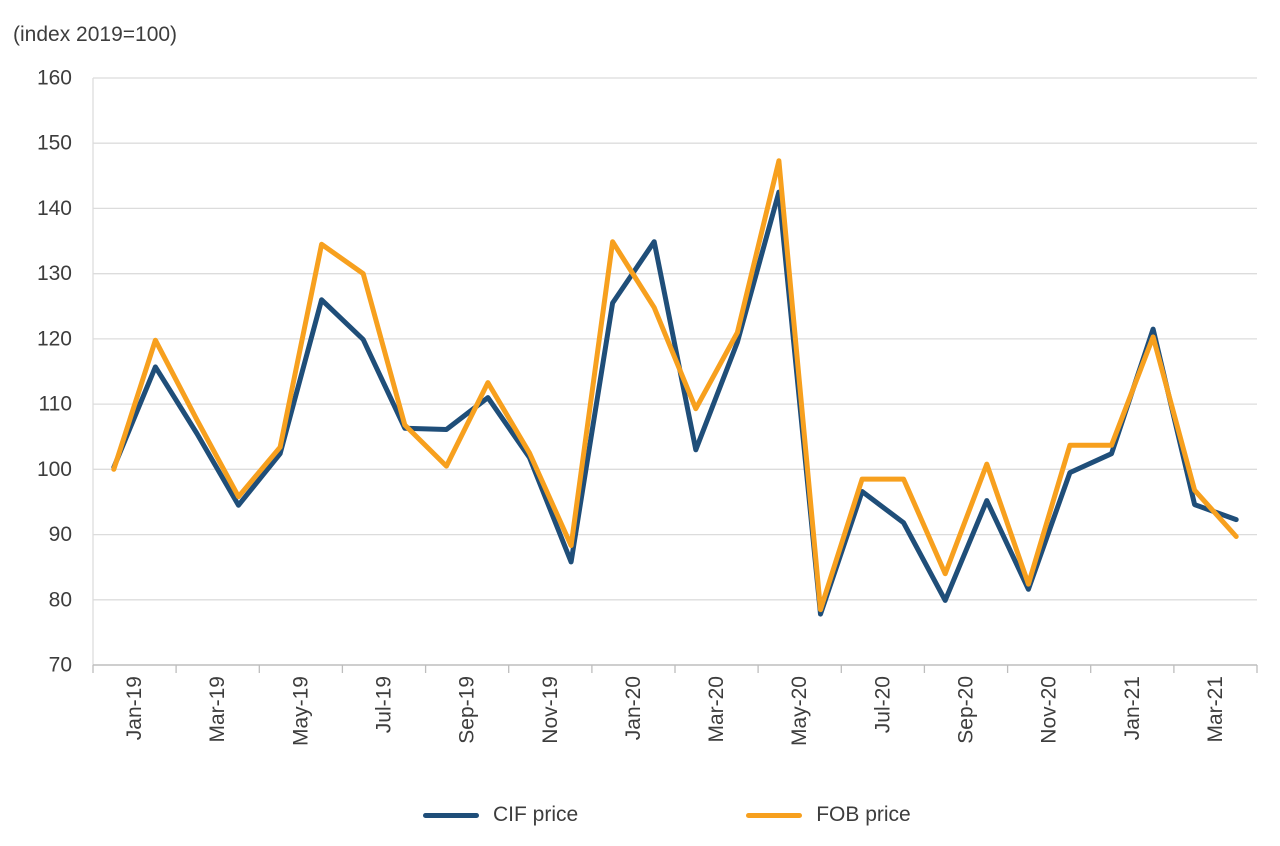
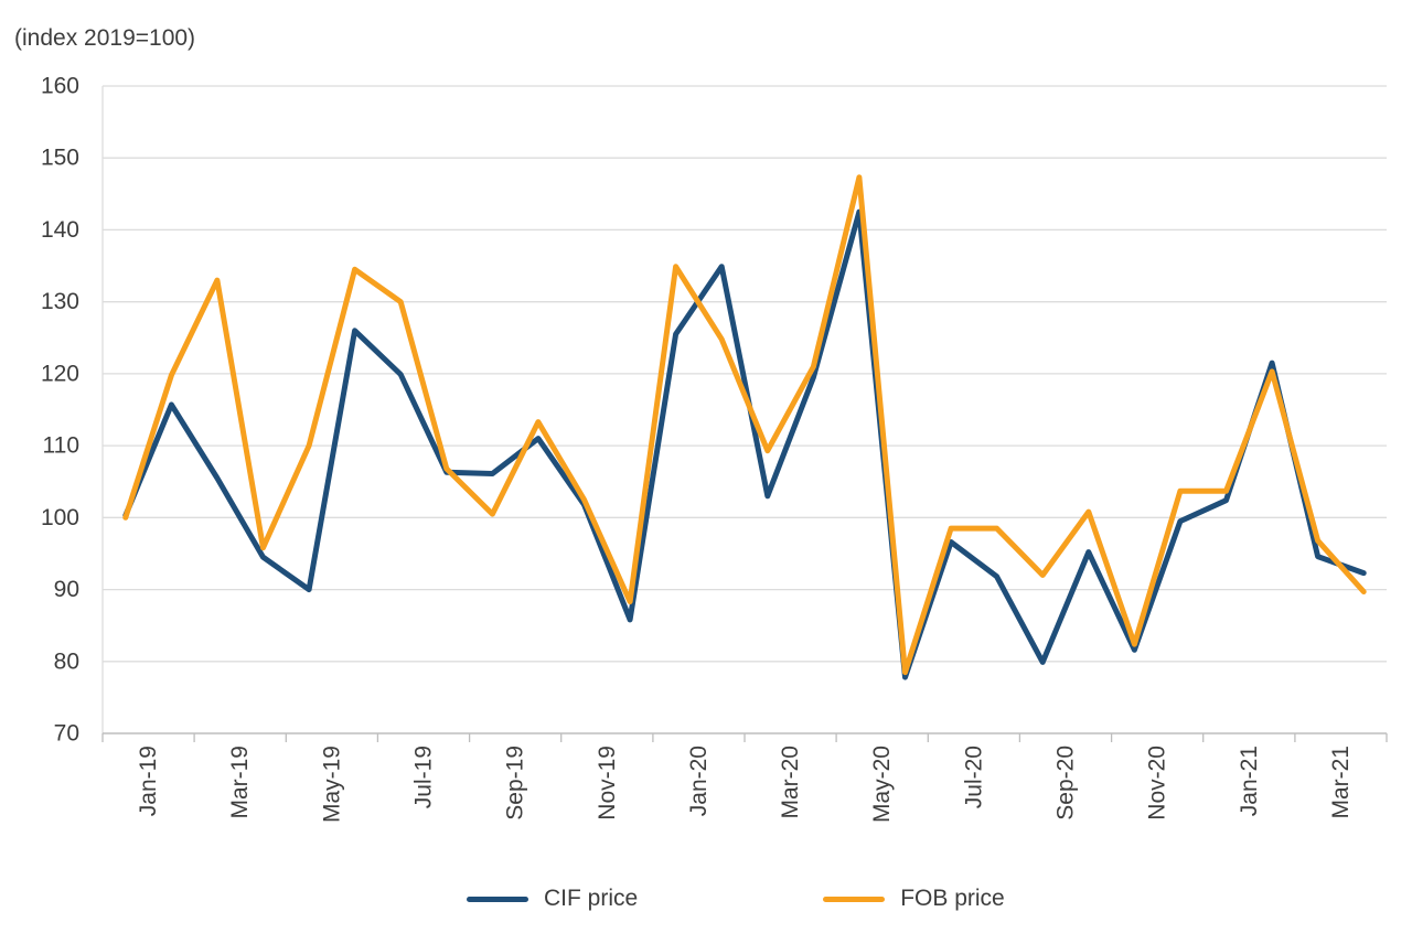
FOB price/Mar-19: 108 -> 133
CIF price/May-19: 102 -> 90
FOB price/May-19: 103 -> 110
FOB price/Sep-20: 84 -> 92
